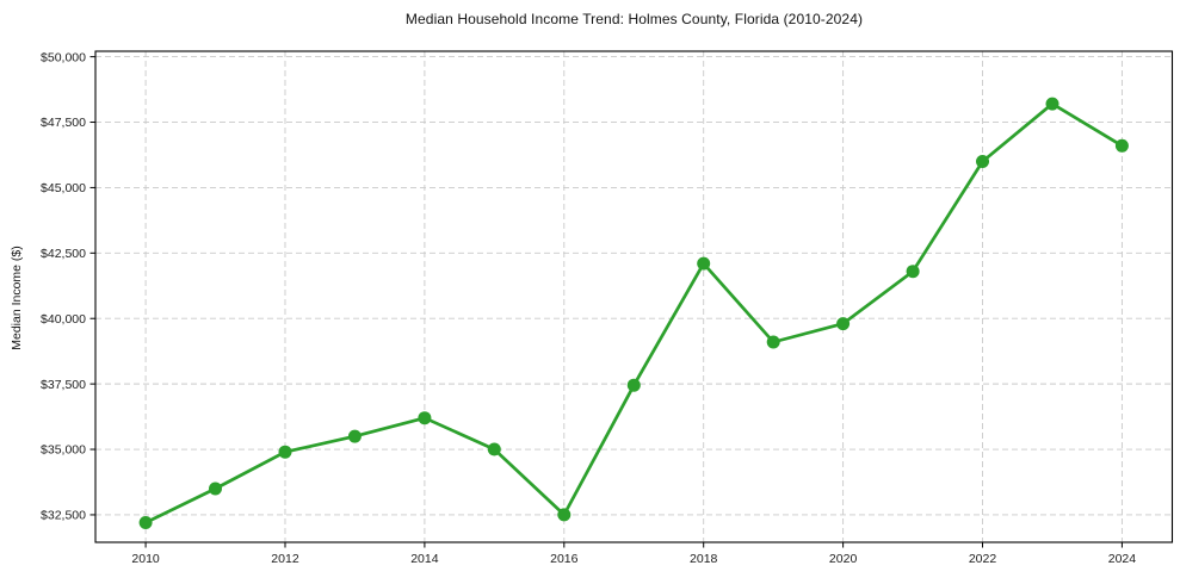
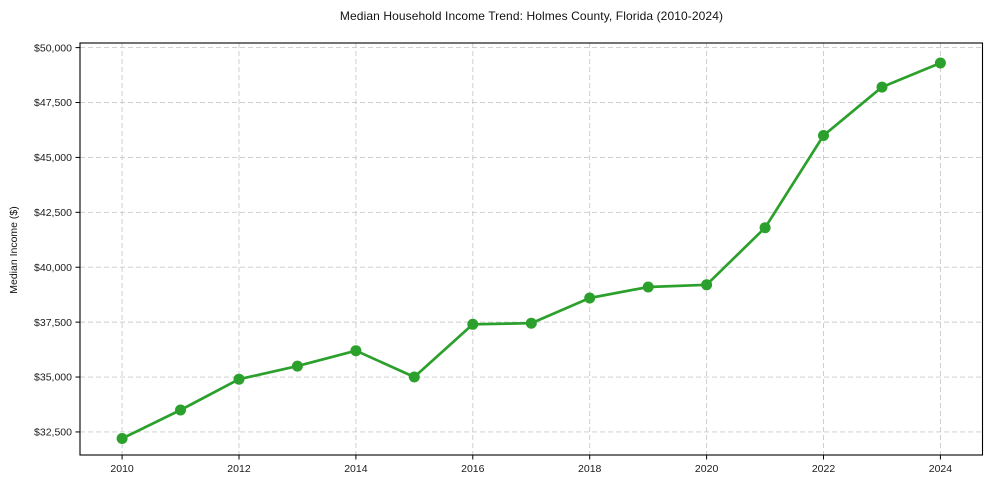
2016: $32500 -> $37400
2018: $42100 -> $38600
2020: $39800 -> $39200
2024: $46600 -> $49300
